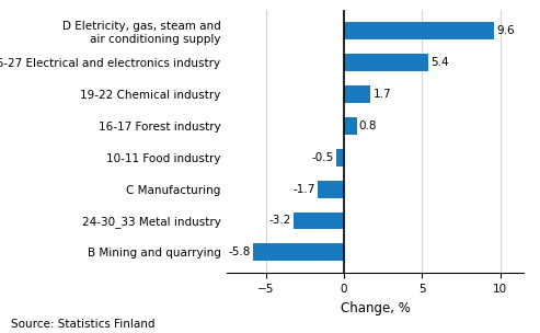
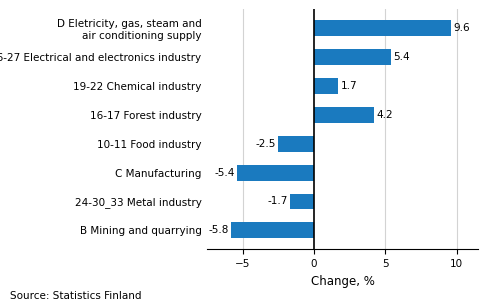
16-17 Forest industry: 0.8 -> 4.2
10-11 Food industry: -0.5 -> -2.5
C Manufacturing: -1.7 -> -5.4
24-30_33 Metal industry: -3.2 -> -1.7
